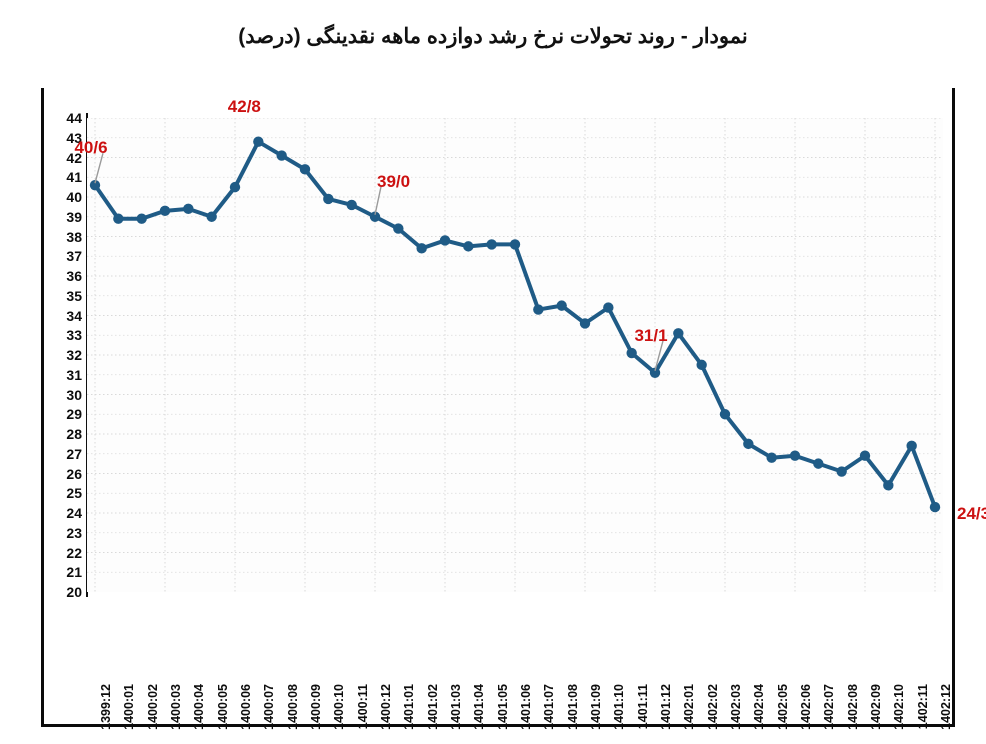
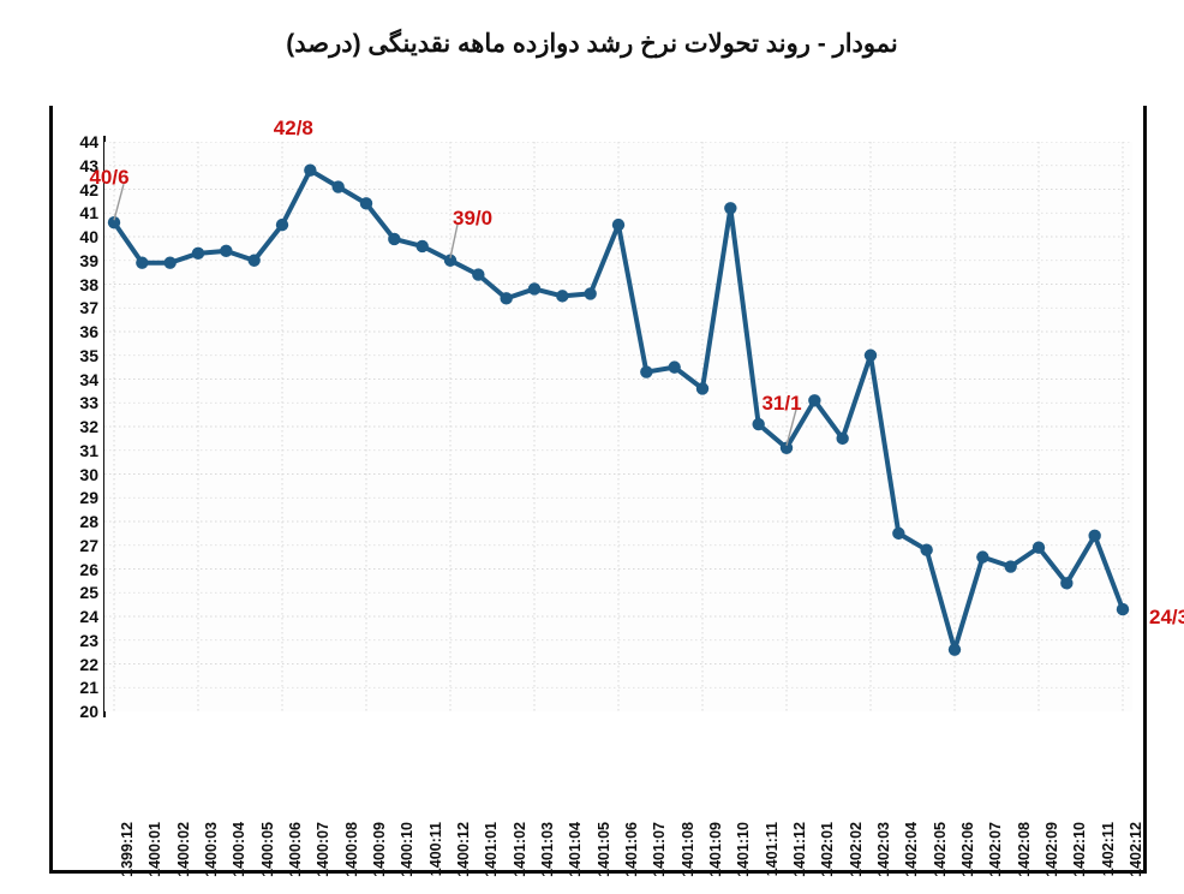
1401:06: 37.6 -> 40.5
1401:10: 34.4 -> 41.2
1402:03: 29.0 -> 35.0
1402:06: 26.9 -> 22.6
